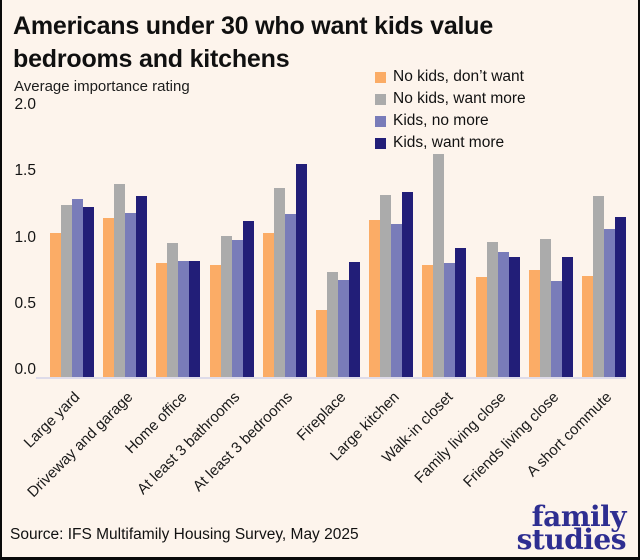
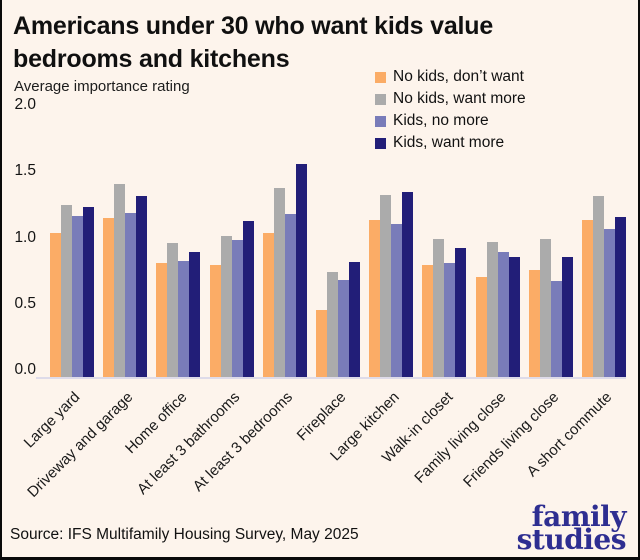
Kids, no more/Large yard: 1.31 -> 1.19
Kids, want more/Home office: 0.86 -> 0.92
No kids, want more/Walk-in closet: 1.64 -> 1.02
No kids, don’t want/A short commute: 0.75 -> 1.16
